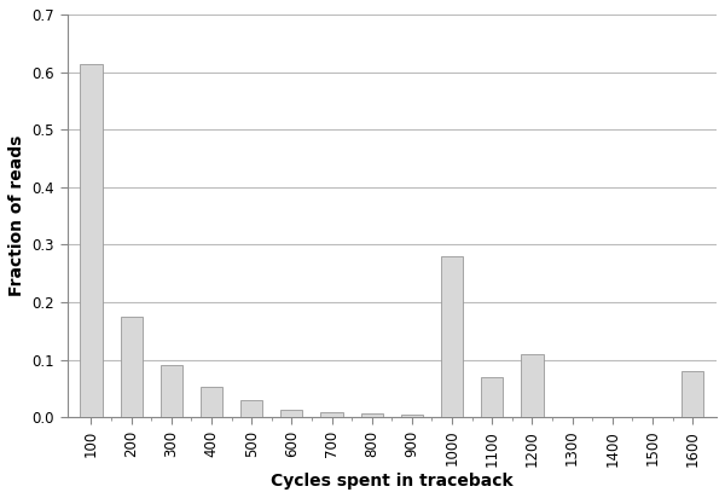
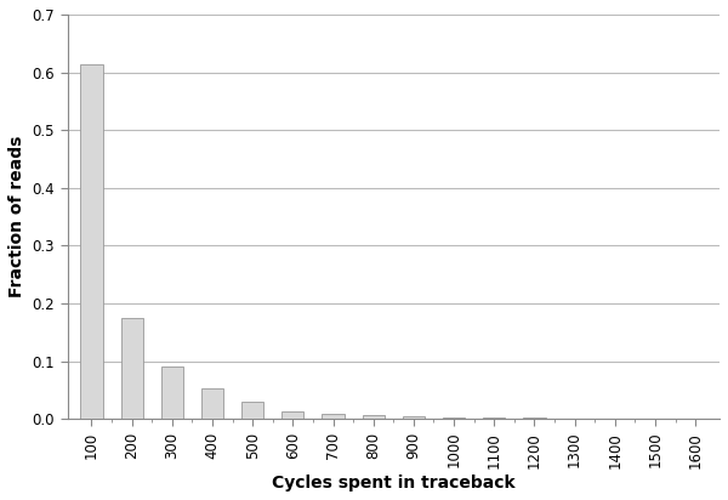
1000: 0.280 -> 0.003
1100: 0.070 -> 0.002
1200: 0.110 -> 0.002
1600: 0.080 -> 0.001
